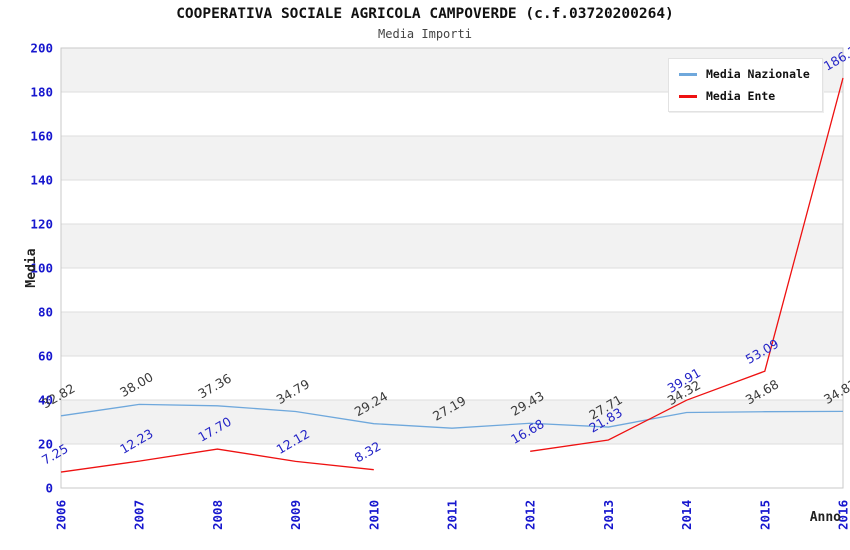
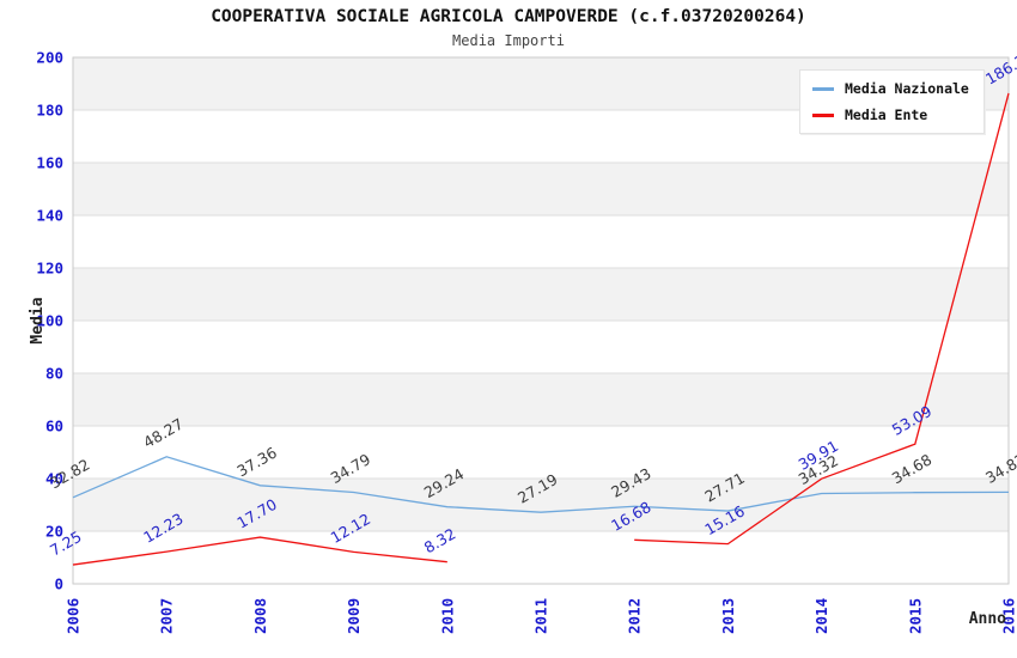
Media Nazionale/2007: 38.00 -> 48.27
Media Ente/2013: 21.83 -> 15.16
